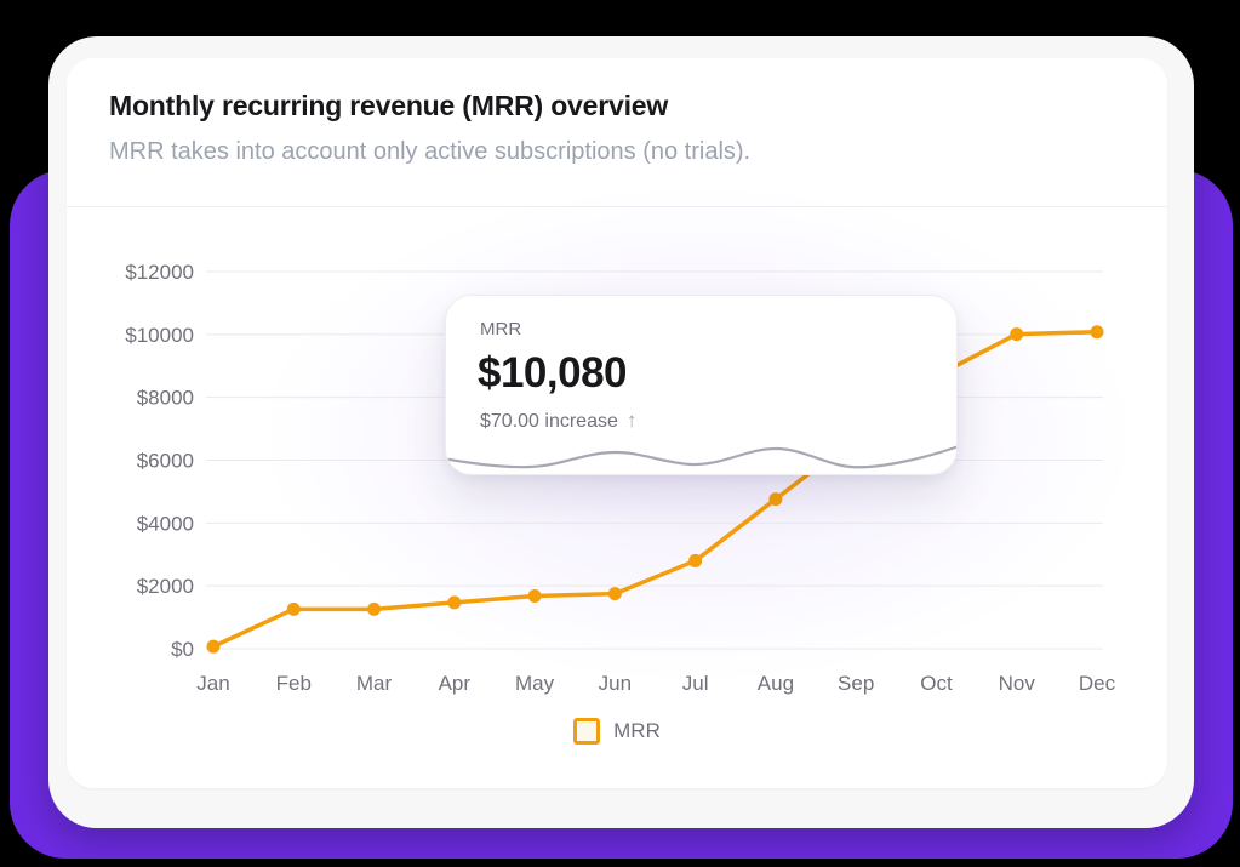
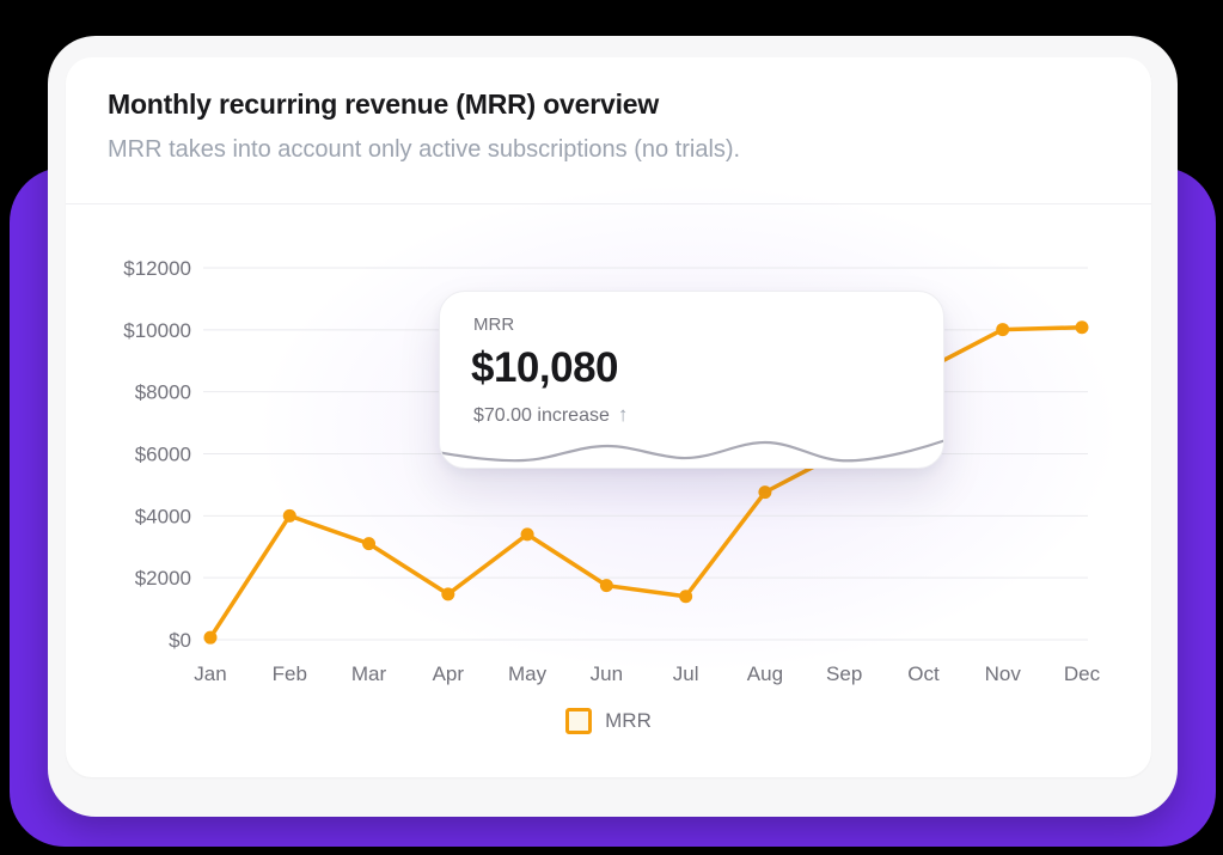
Feb: $1300 -> $4000
Mar: $1300 -> $3100
May: $1700 -> $3400
Jul: $2800 -> $1400
Sep: $6700 -> $6100
